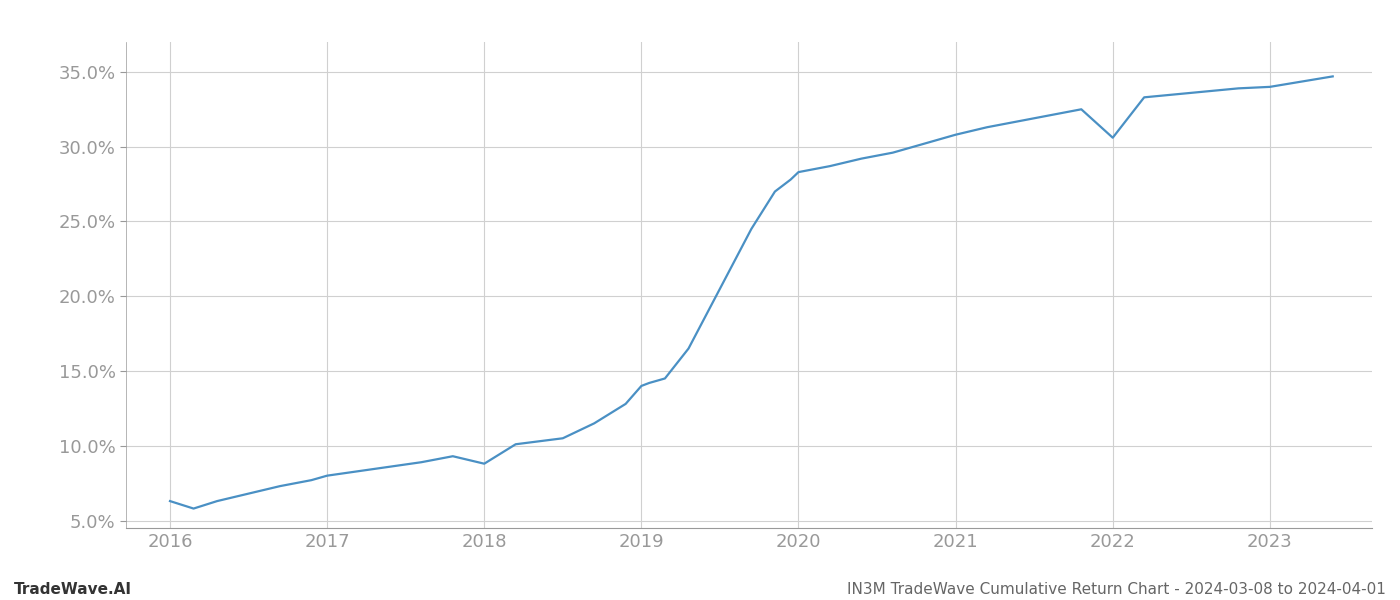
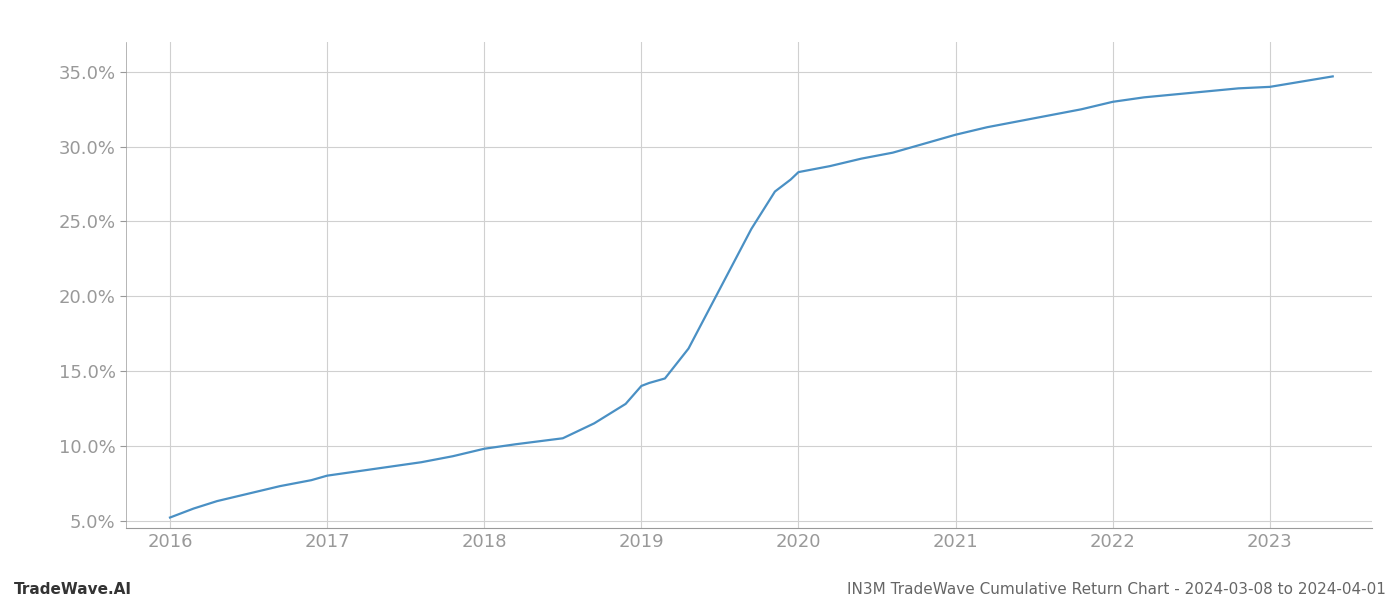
2016: 6.3% -> 5.2%
2018: 8.8% -> 9.8%
2022: 30.6% -> 33.0%
